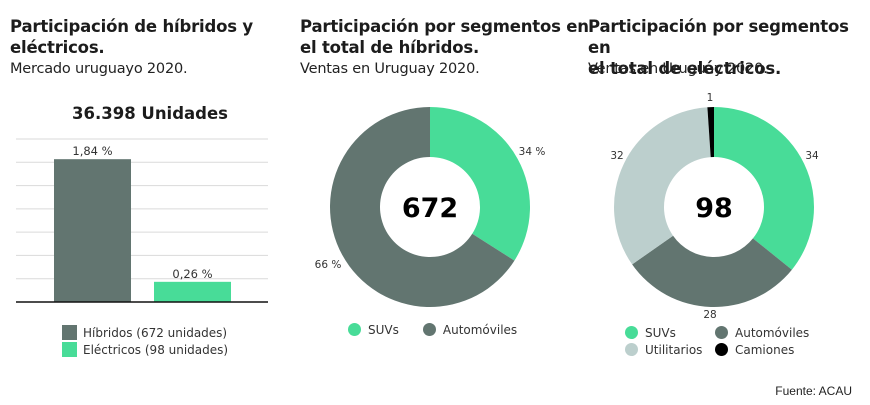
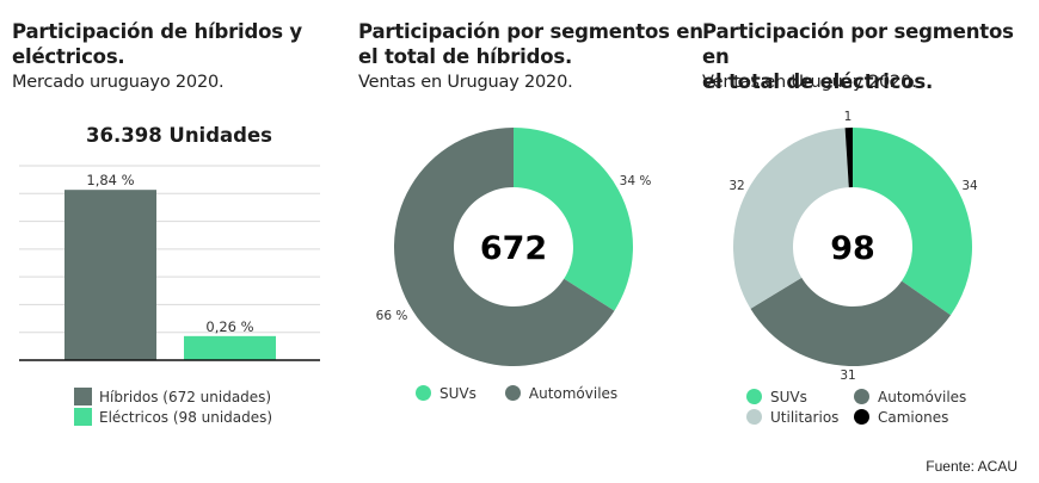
Participación por segmentos en el total de eléctricos./Automóviles: 28 -> 31
